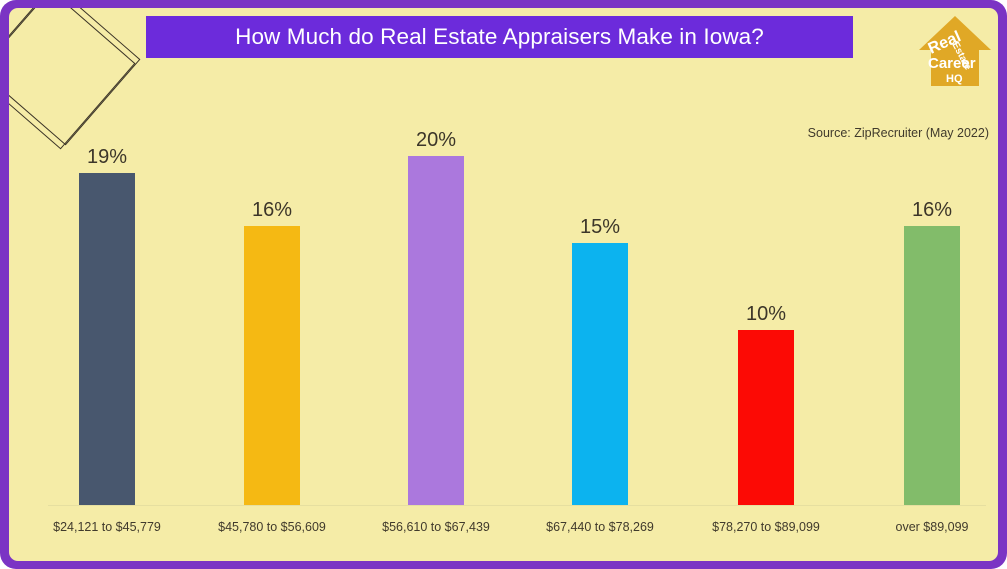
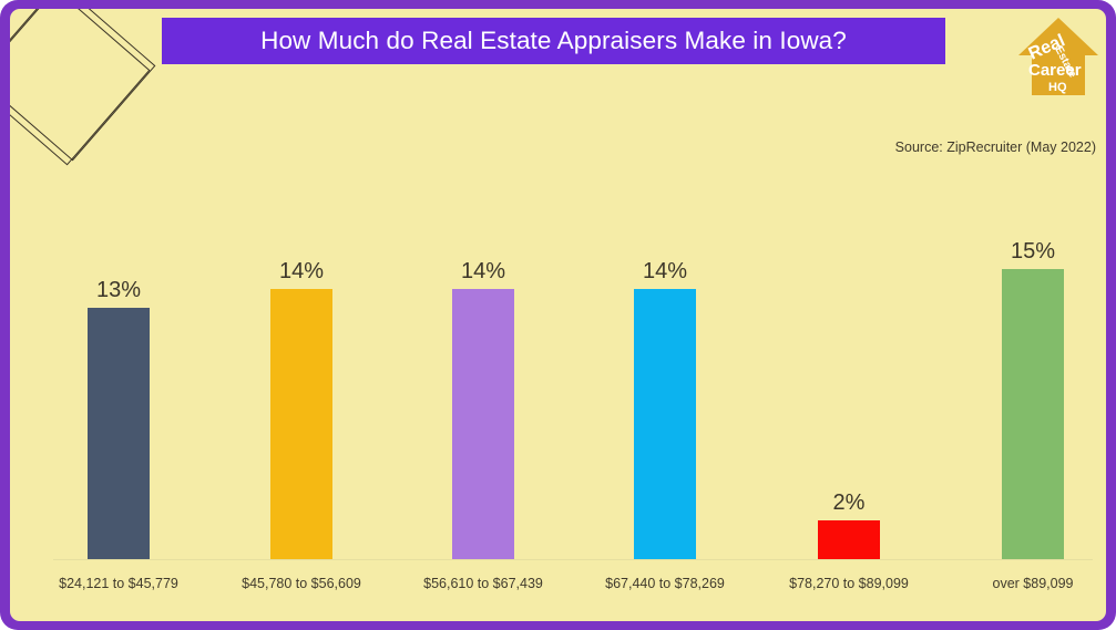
$24,121 to $45,779: 19% -> 13%
$45,780 to $56,609: 16% -> 14%
$56,610 to $67,439: 20% -> 14%
$67,440 to $78,269: 15% -> 14%
$78,270 to $89,099: 10% -> 2%
over $89,099: 16% -> 15%
